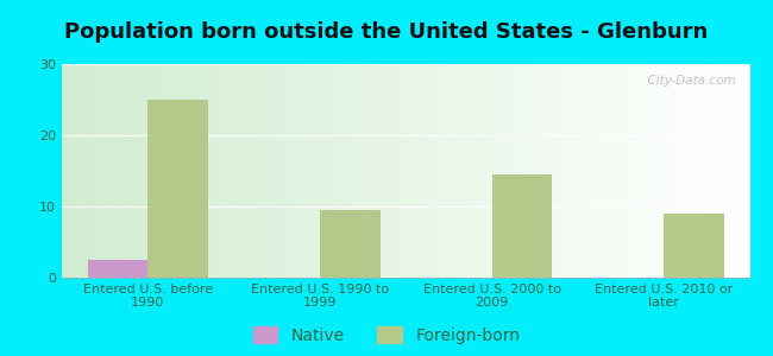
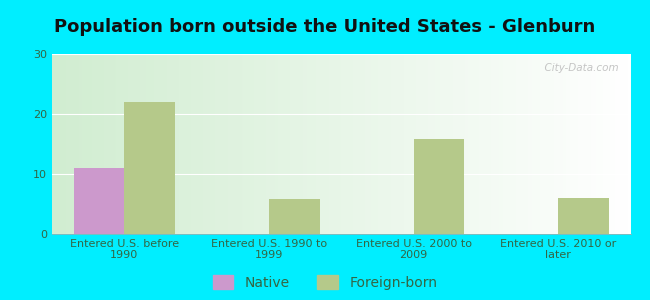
Native/Entered U.S. before 1990: 2.5 -> 11.0
Foreign-born/Entered U.S. before 1990: 25.0 -> 22.0
Foreign-born/Entered U.S. 1990 to 1999: 9.5 -> 5.8
Foreign-born/Entered U.S. 2000 to 2009: 14.5 -> 15.8
Foreign-born/Entered U.S. 2010 or later: 9.0 -> 6.0
